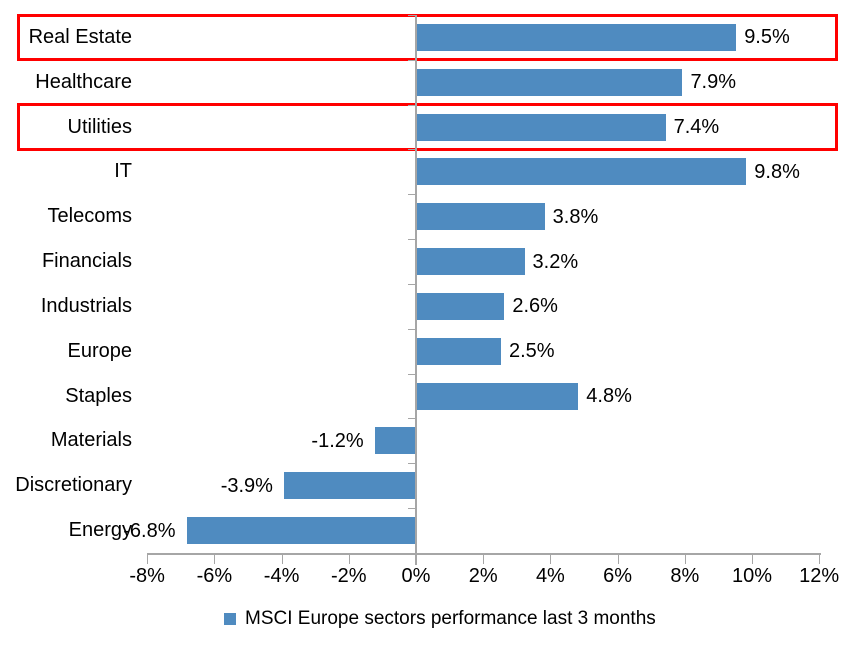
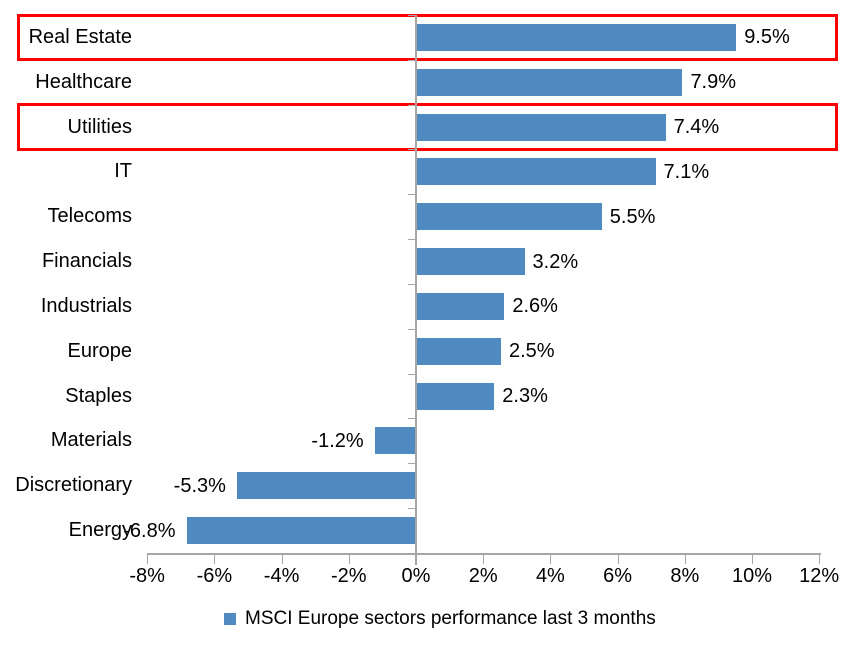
IT: 9.8% -> 7.1%
Telecoms: 3.8% -> 5.5%
Staples: 4.8% -> 2.3%
Discretionary: -3.9% -> -5.3%
